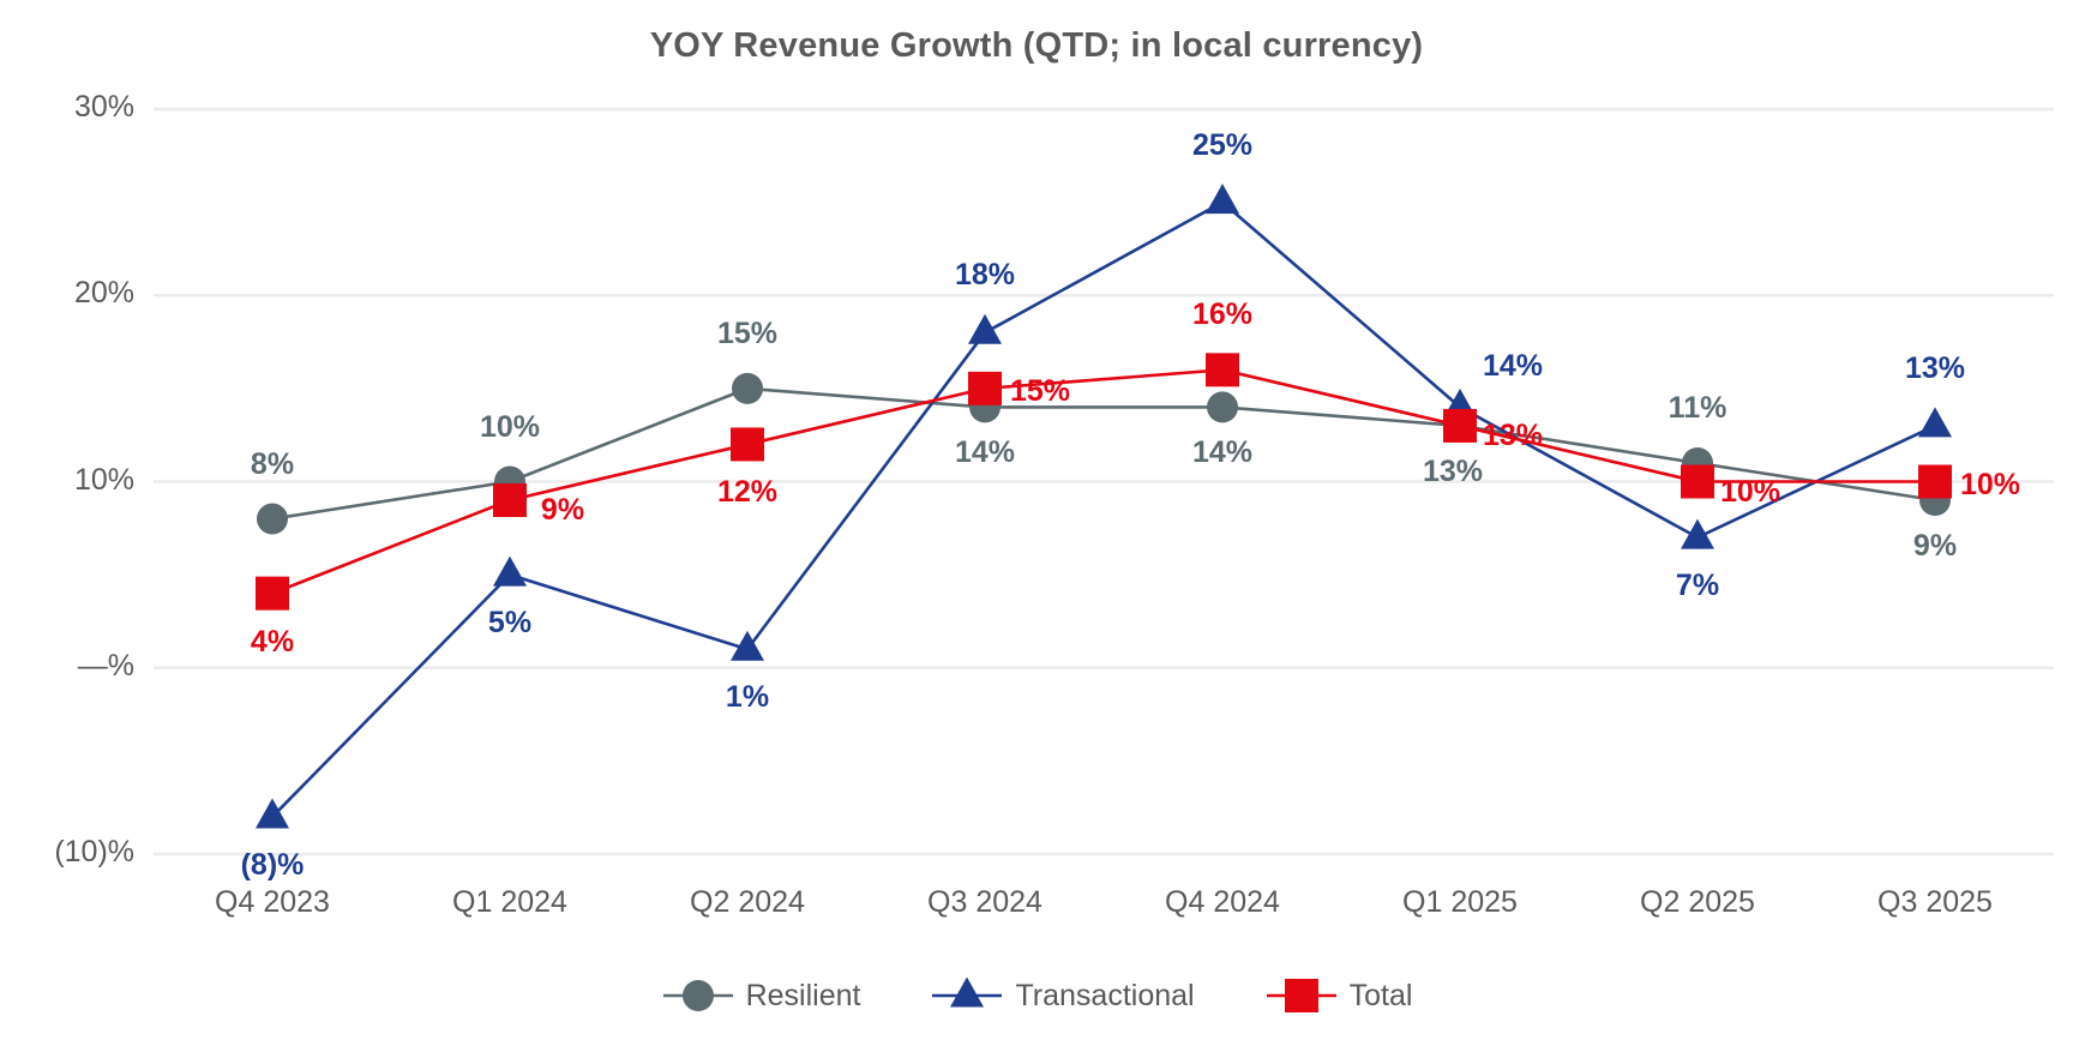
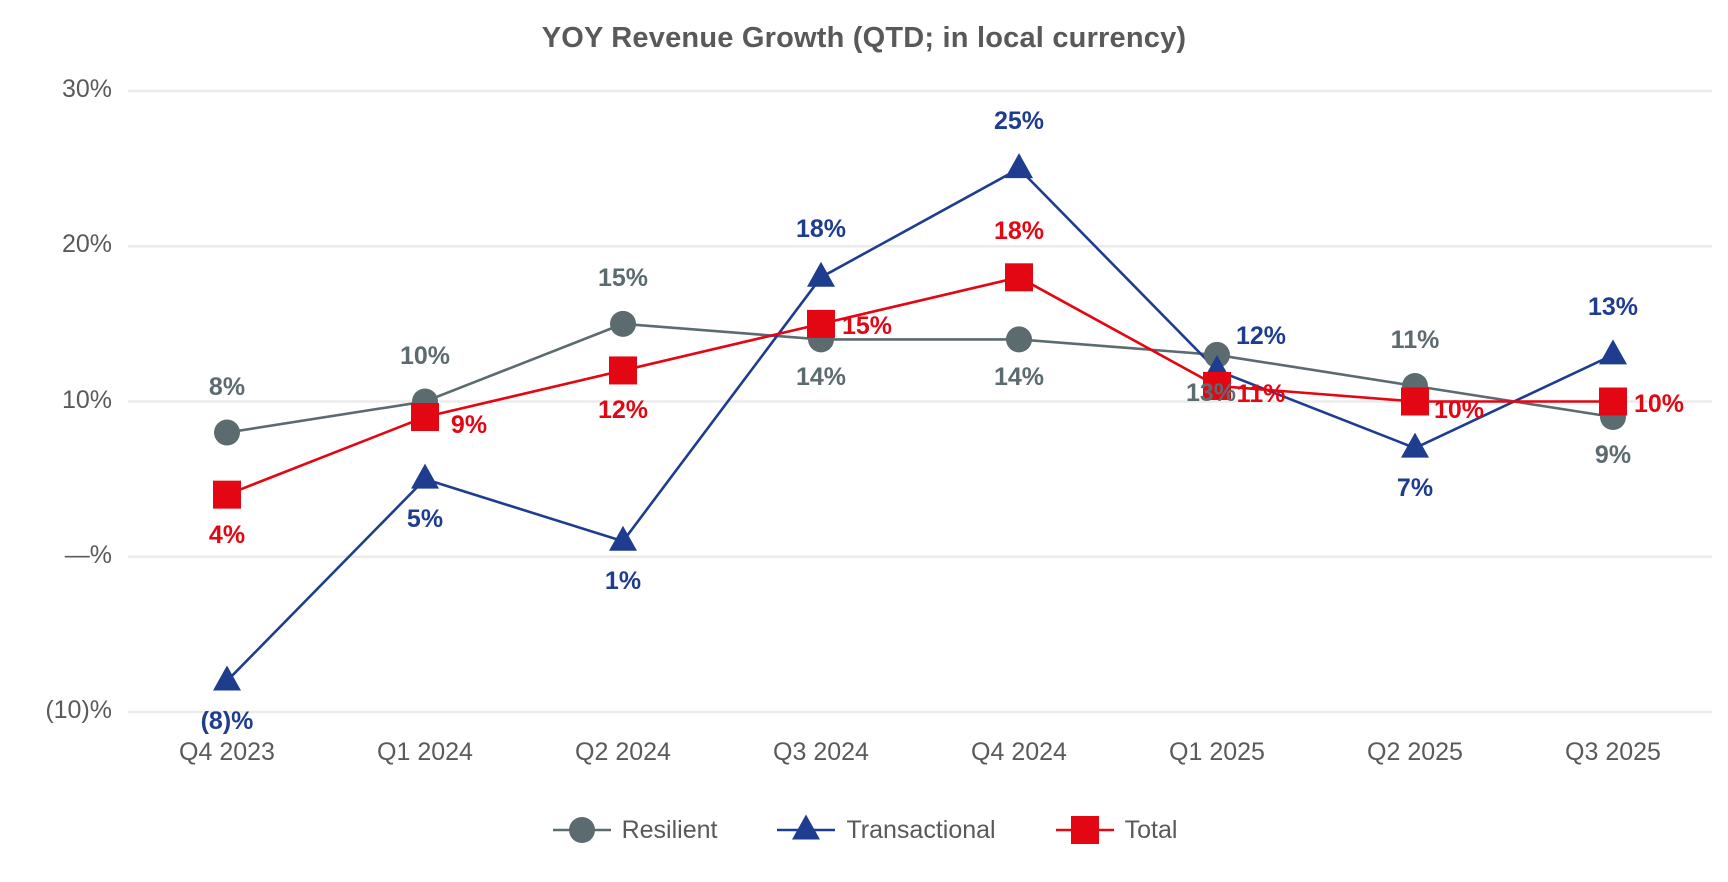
Total/Q4 2024: 16% -> 18%
Transactional/Q1 2025: 14% -> 12%
Total/Q1 2025: 13% -> 11%
